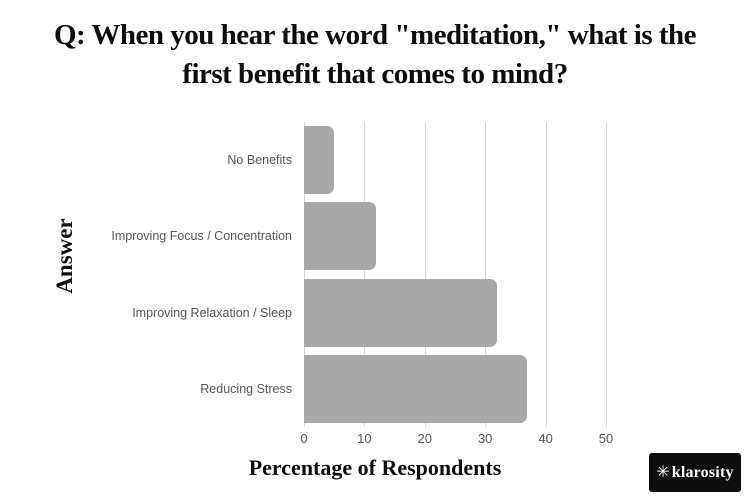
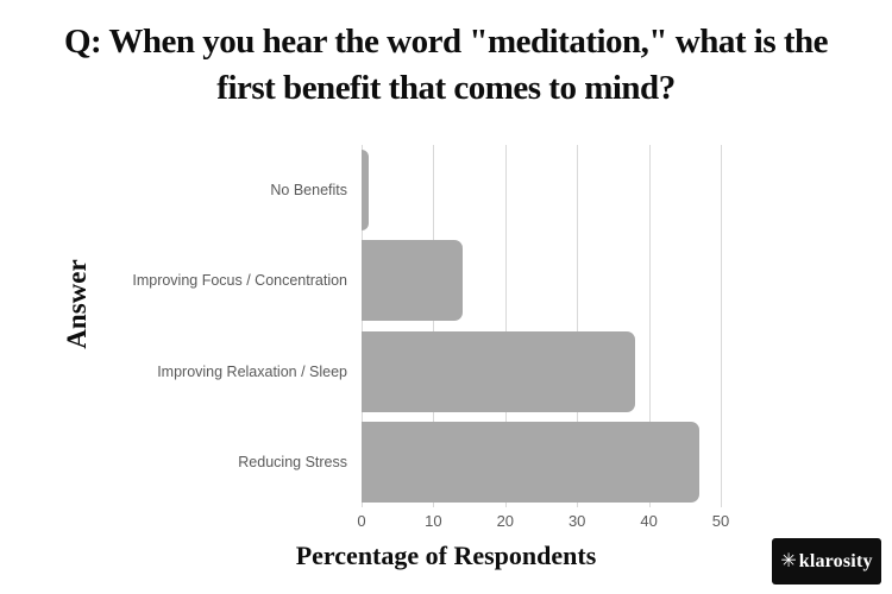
No Benefits: 5 -> 1
Improving Focus / Concentration: 12 -> 14
Improving Relaxation / Sleep: 32 -> 38
Reducing Stress: 37 -> 47
